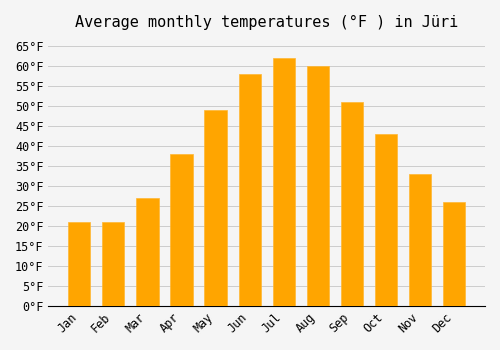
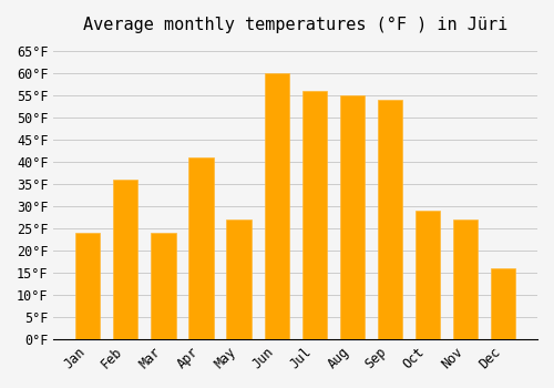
Jan: 21°F -> 24°F
Feb: 21°F -> 36°F
Mar: 27°F -> 24°F
Apr: 38°F -> 41°F
May: 49°F -> 27°F
Jun: 58°F -> 60°F
Jul: 62°F -> 56°F
Aug: 60°F -> 55°F
Sep: 51°F -> 54°F
Oct: 43°F -> 29°F
Nov: 33°F -> 27°F
Dec: 26°F -> 16°F
